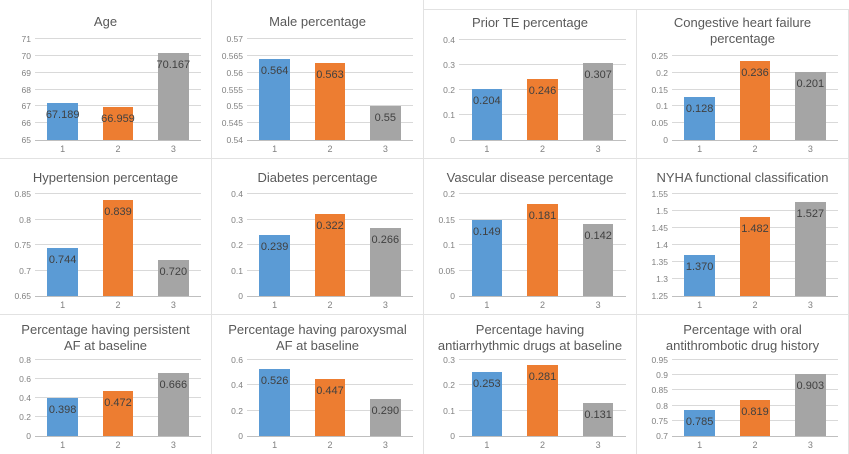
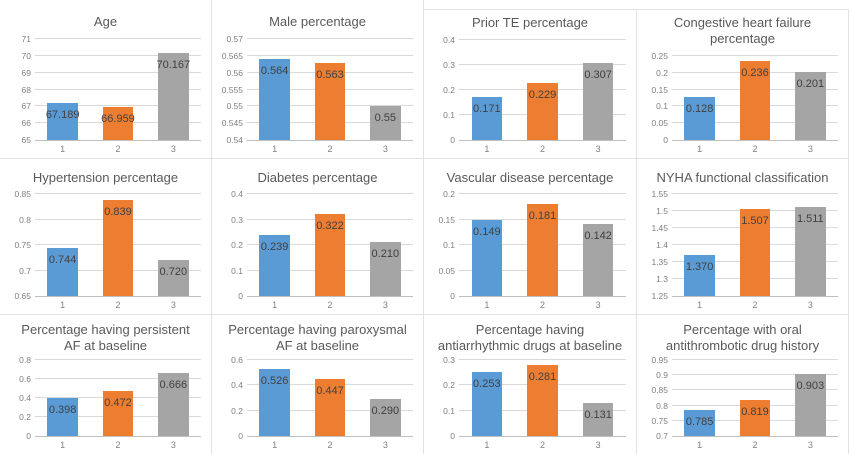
Prior TE percentage/1: 0.204 -> 0.171
Prior TE percentage/2: 0.246 -> 0.229
Diabetes percentage/3: 0.266 -> 0.210
NYHA functional classification/2: 1.482 -> 1.507
NYHA functional classification/3: 1.527 -> 1.511
